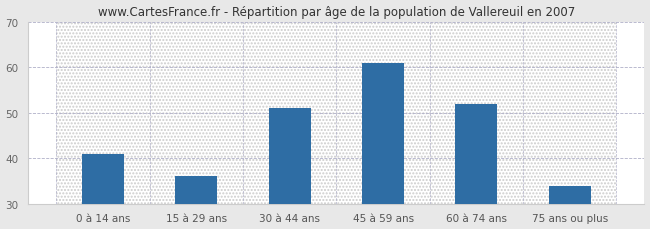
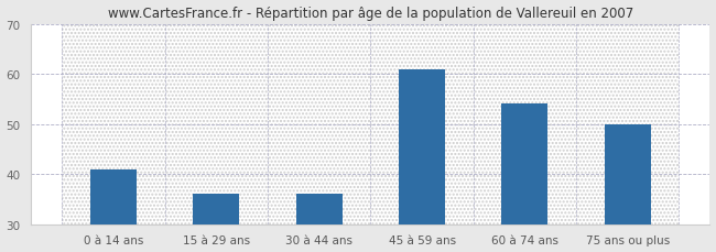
30 à 44 ans: 51 -> 36
60 à 74 ans: 52 -> 54
75 ans ou plus: 34 -> 50
